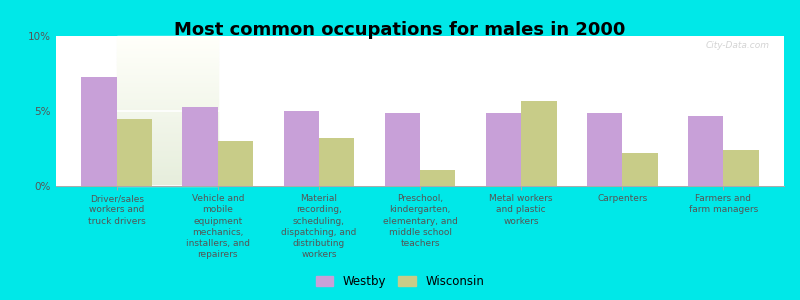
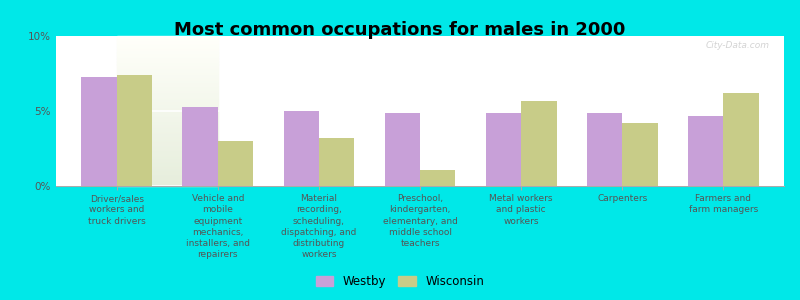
Wisconsin/Driver/sales workers and truck drivers: 4.5% -> 7.4%
Wisconsin/Carpenters: 2.2% -> 4.2%
Wisconsin/Farmers and farm managers: 2.4% -> 6.2%
